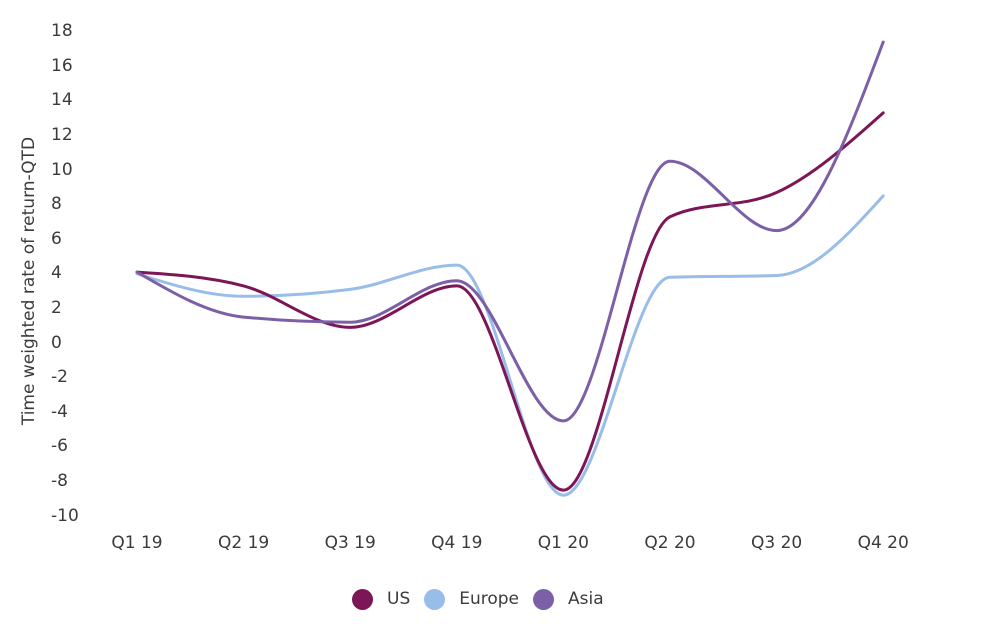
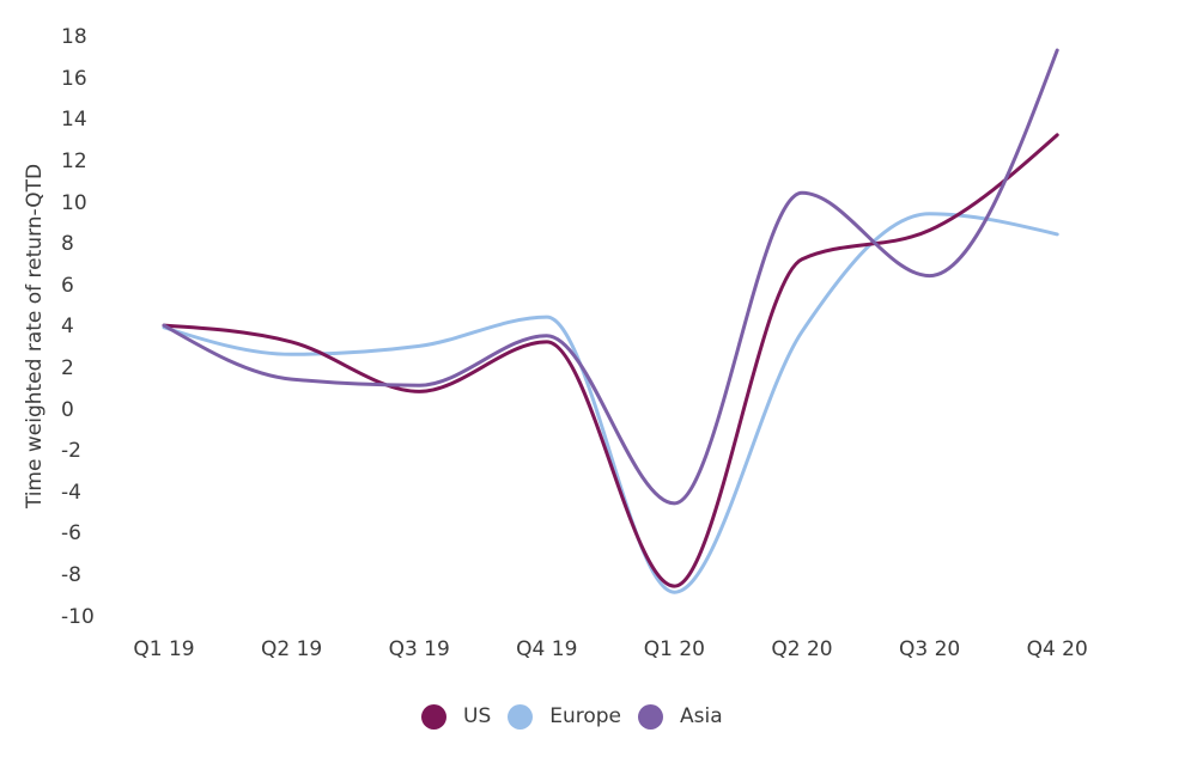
Europe/Q3 20: 3.9 -> 9.5
